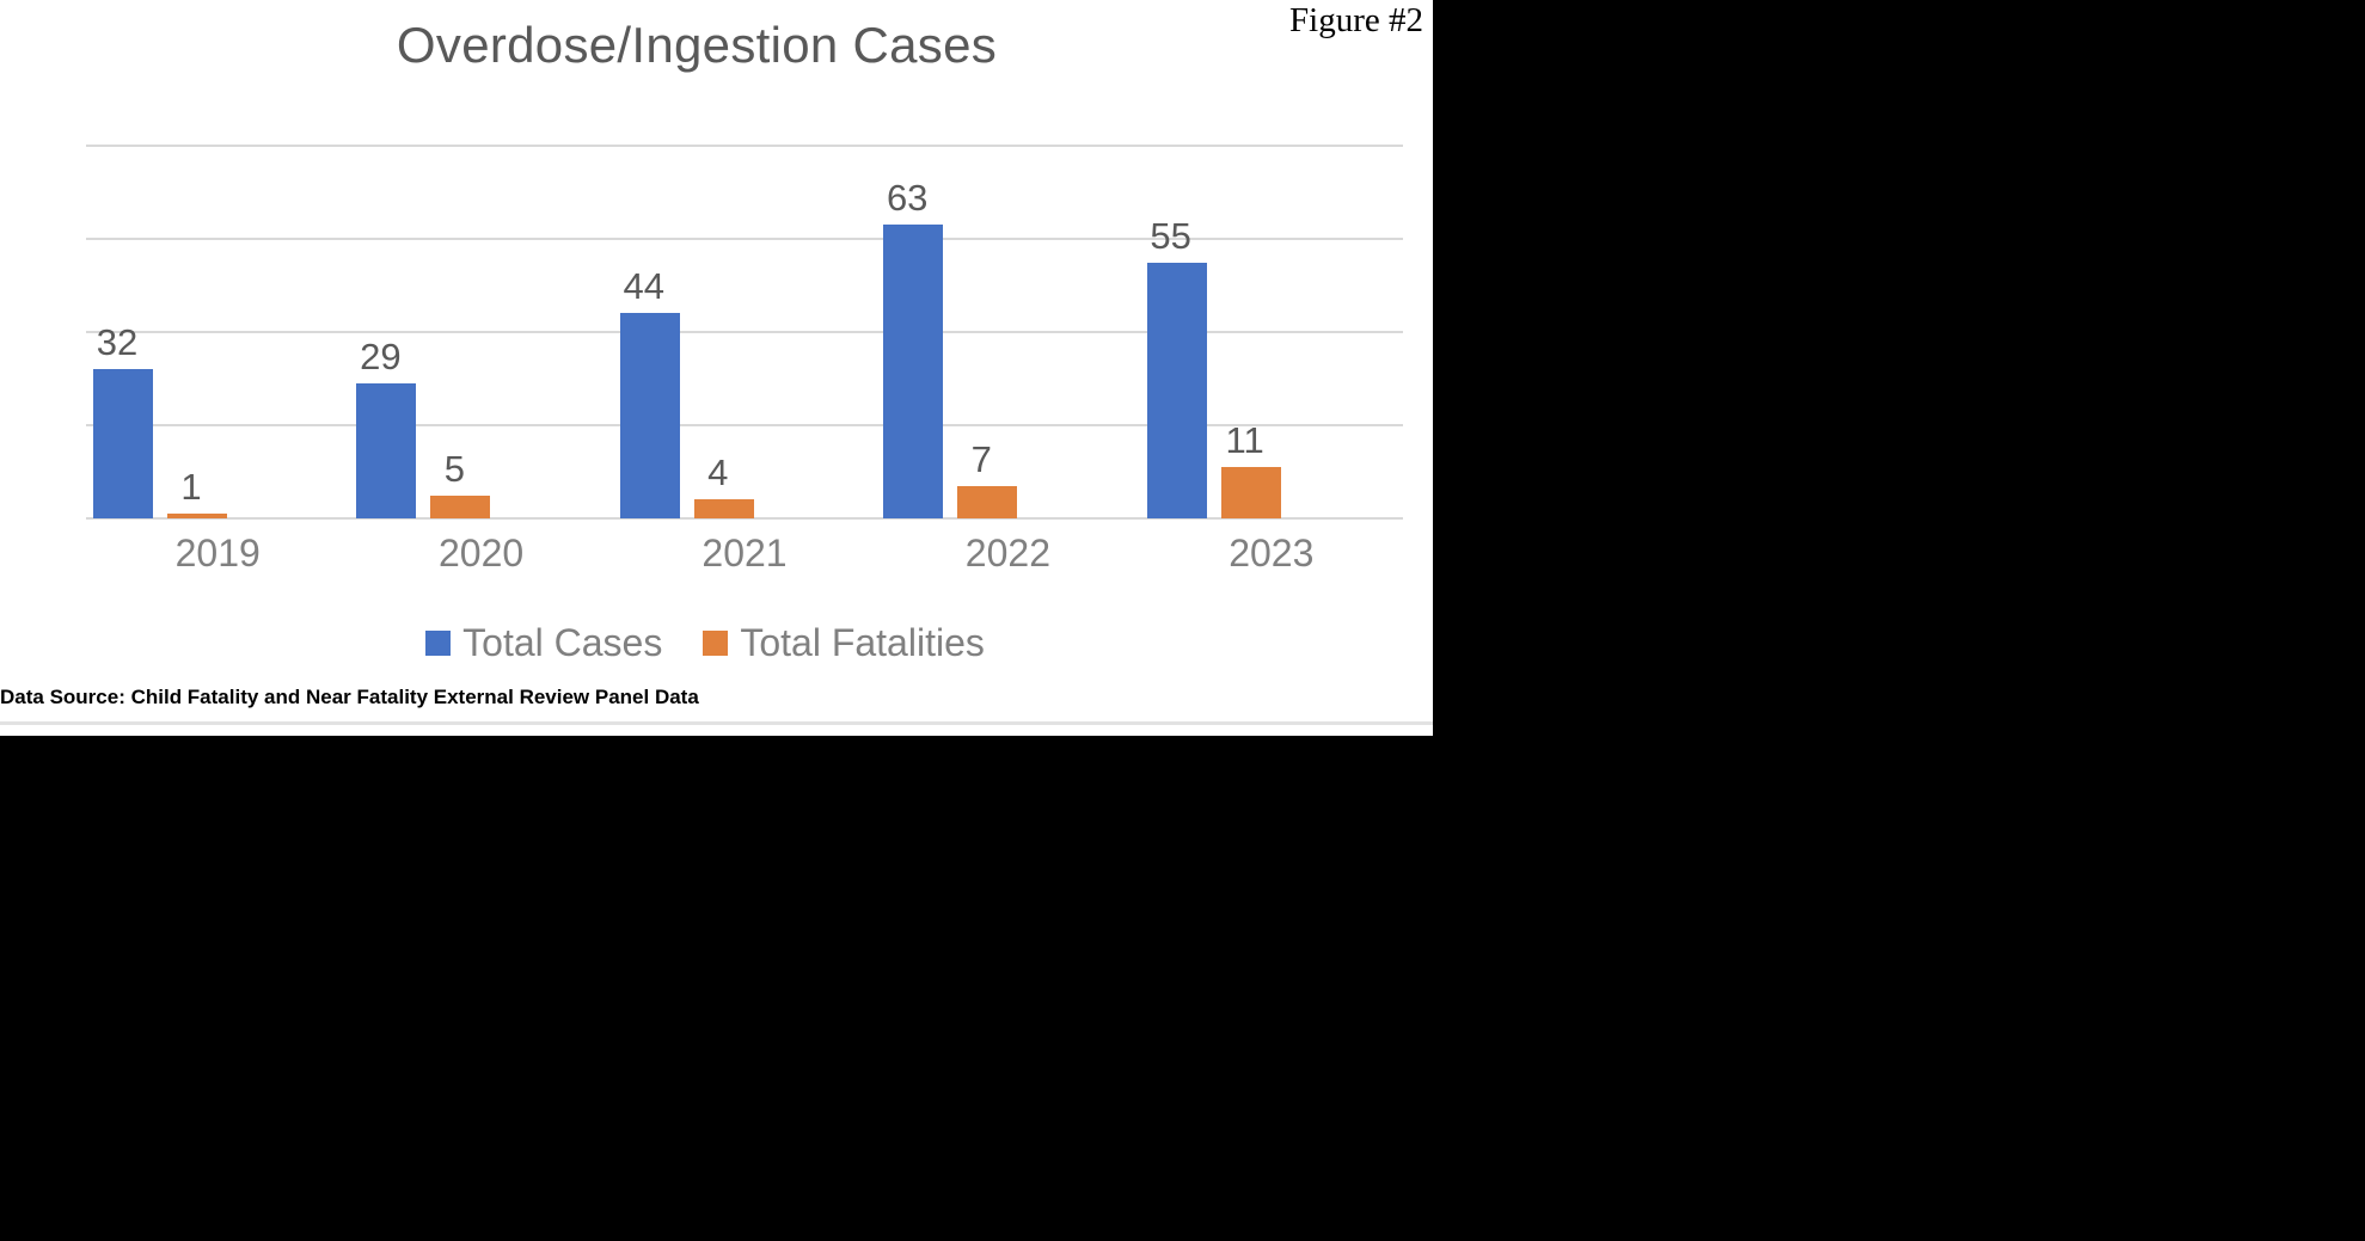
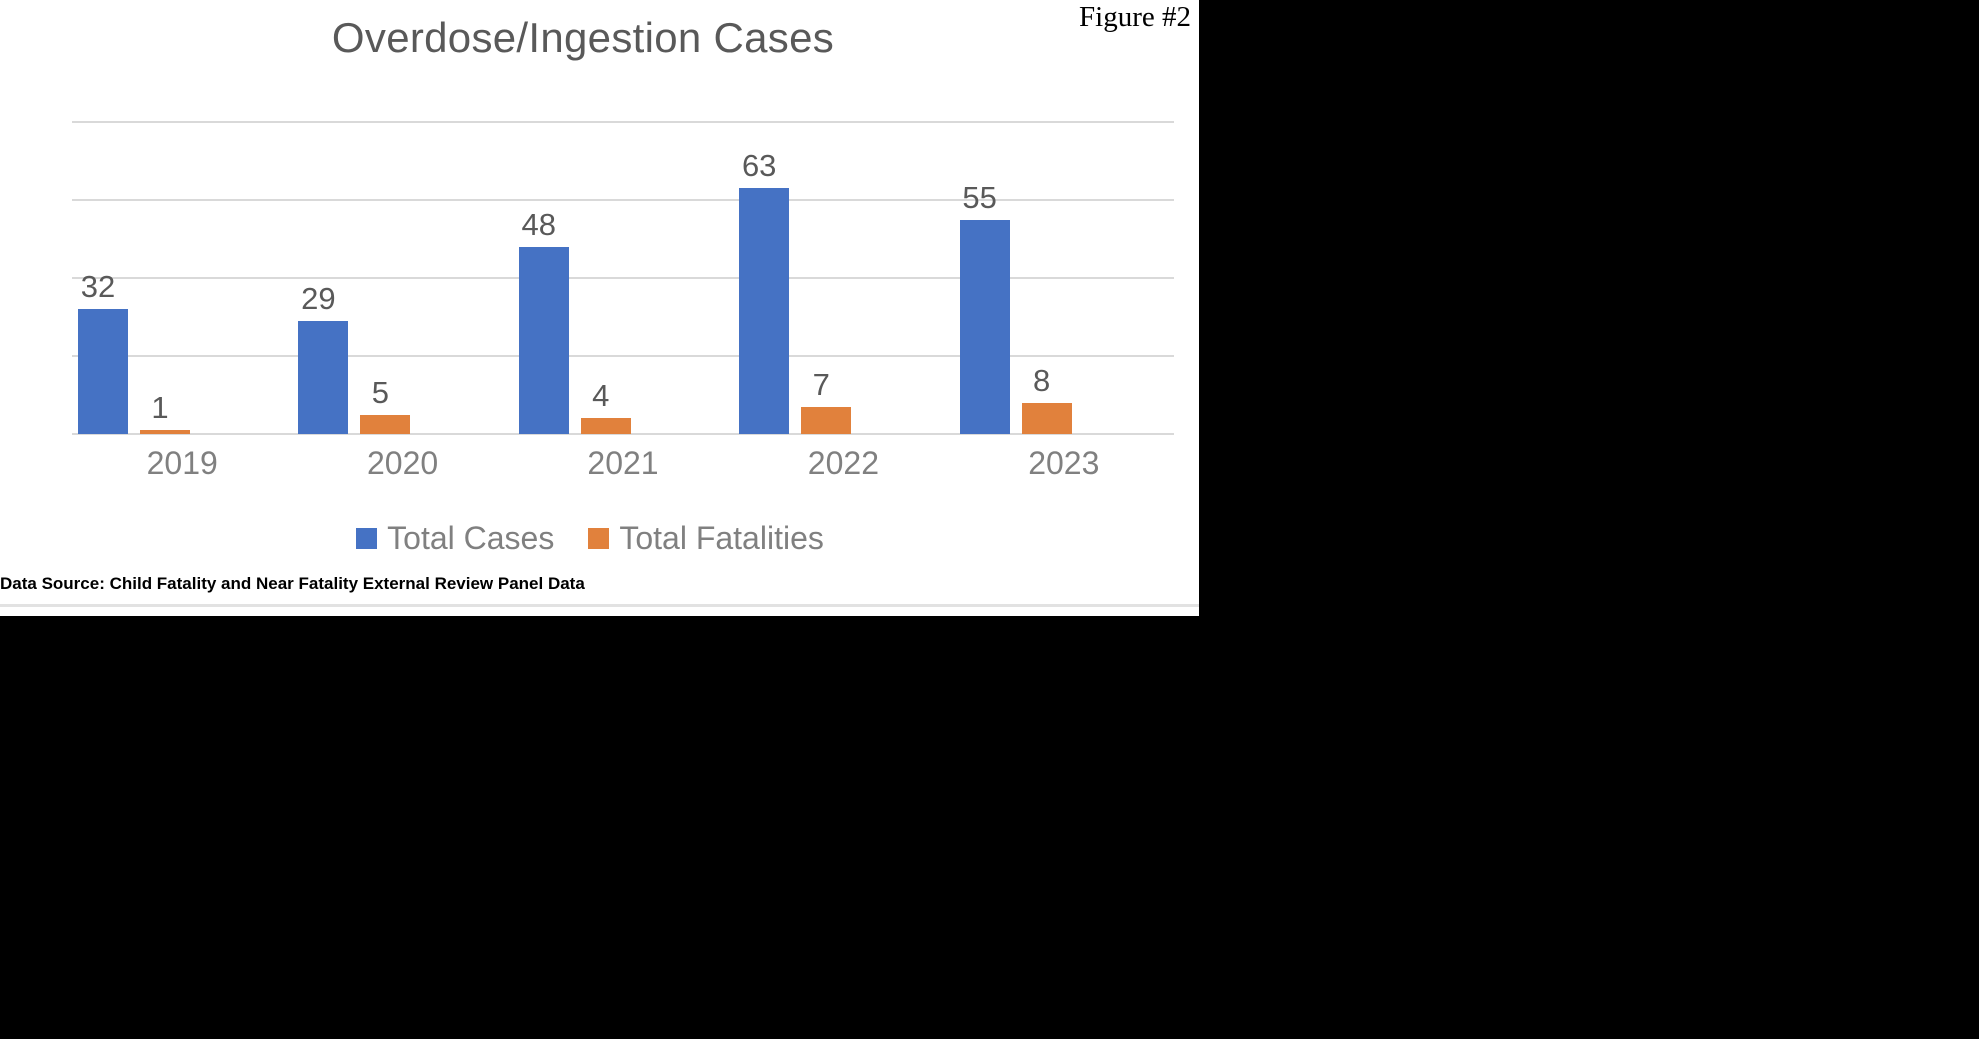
Total Cases/2021: 44 -> 48
Total Fatalities/2023: 11 -> 8
